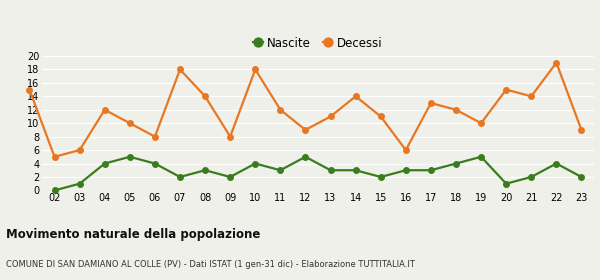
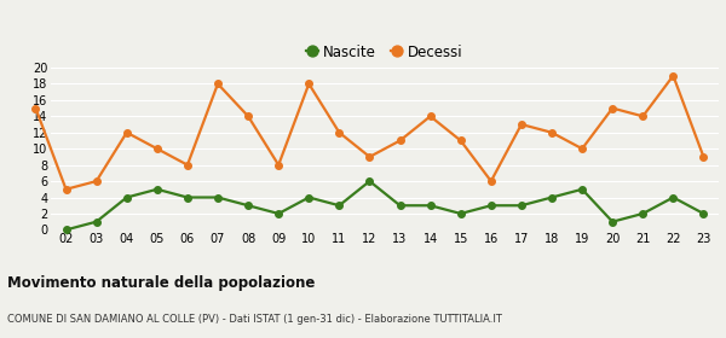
Nascite/07: 2 -> 4
Nascite/12: 5 -> 6
